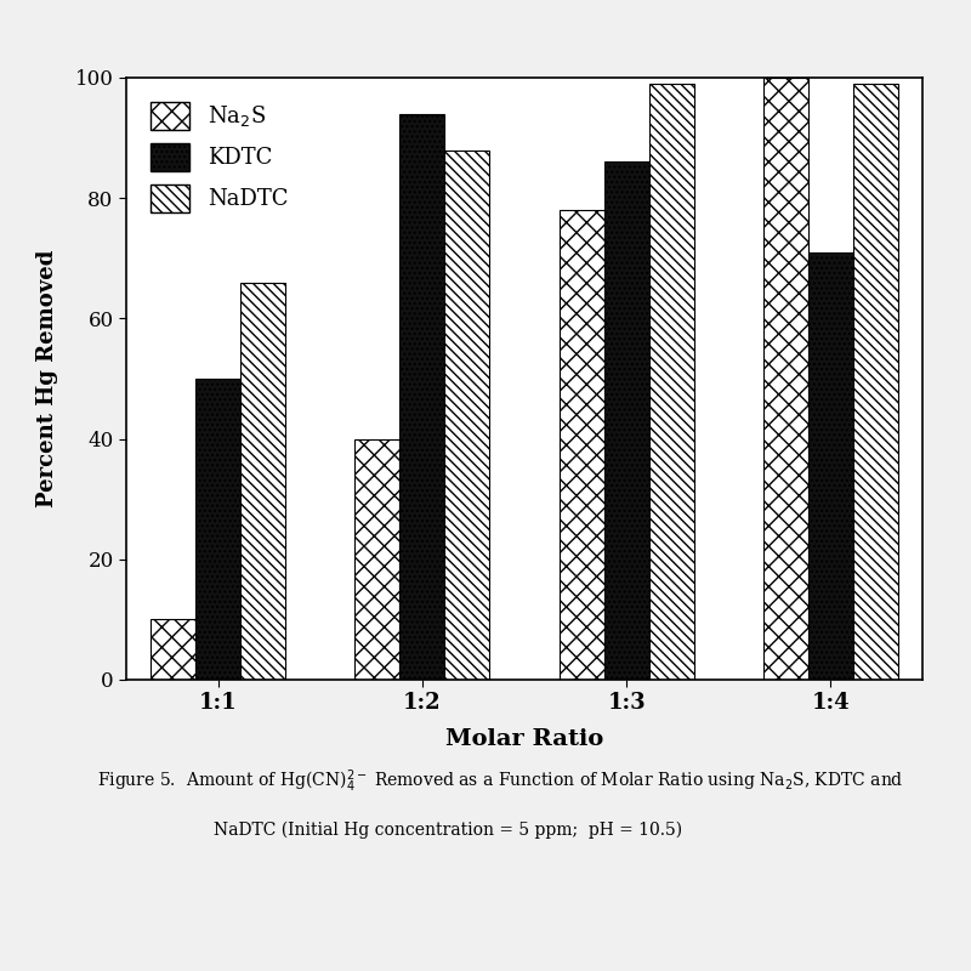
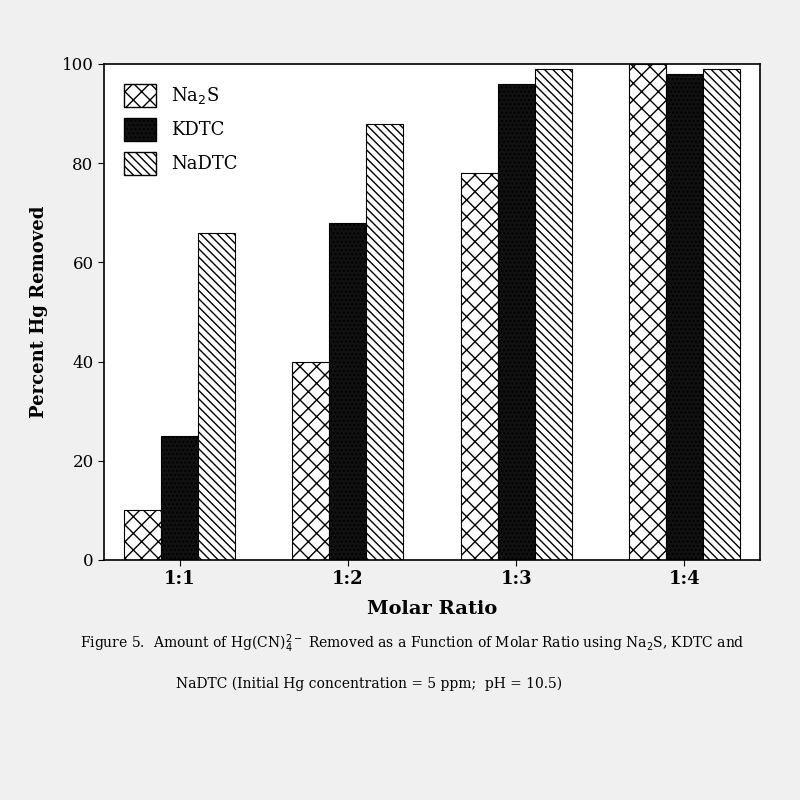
KDTC/1:1: 50 -> 25
KDTC/1:2: 94 -> 68
KDTC/1:3: 86 -> 96
KDTC/1:4: 71 -> 98
